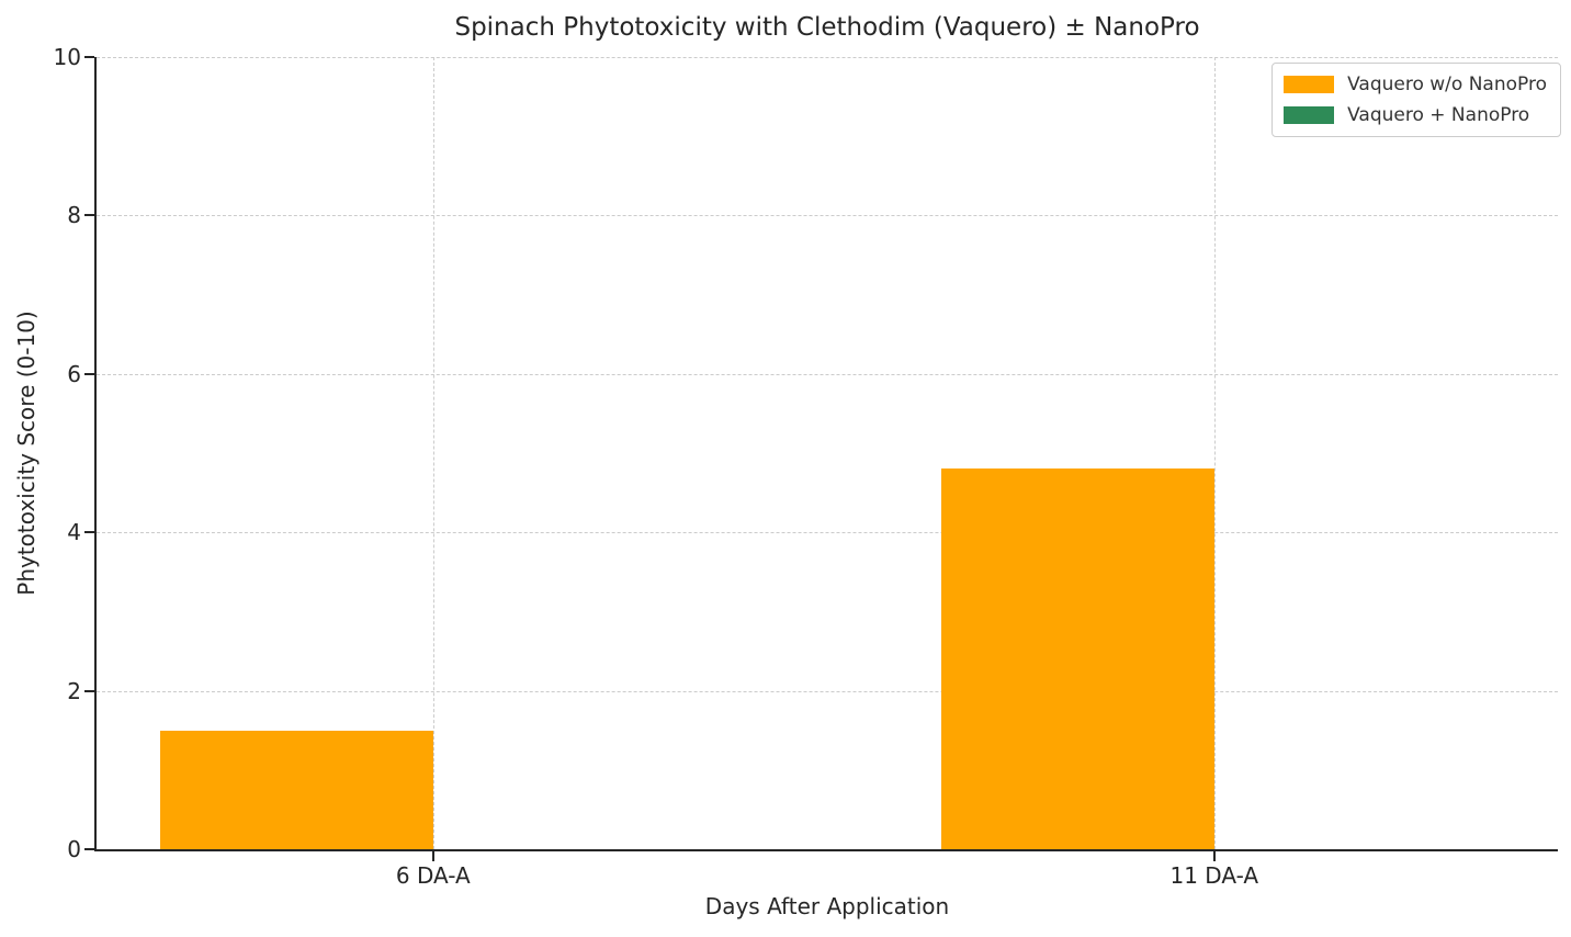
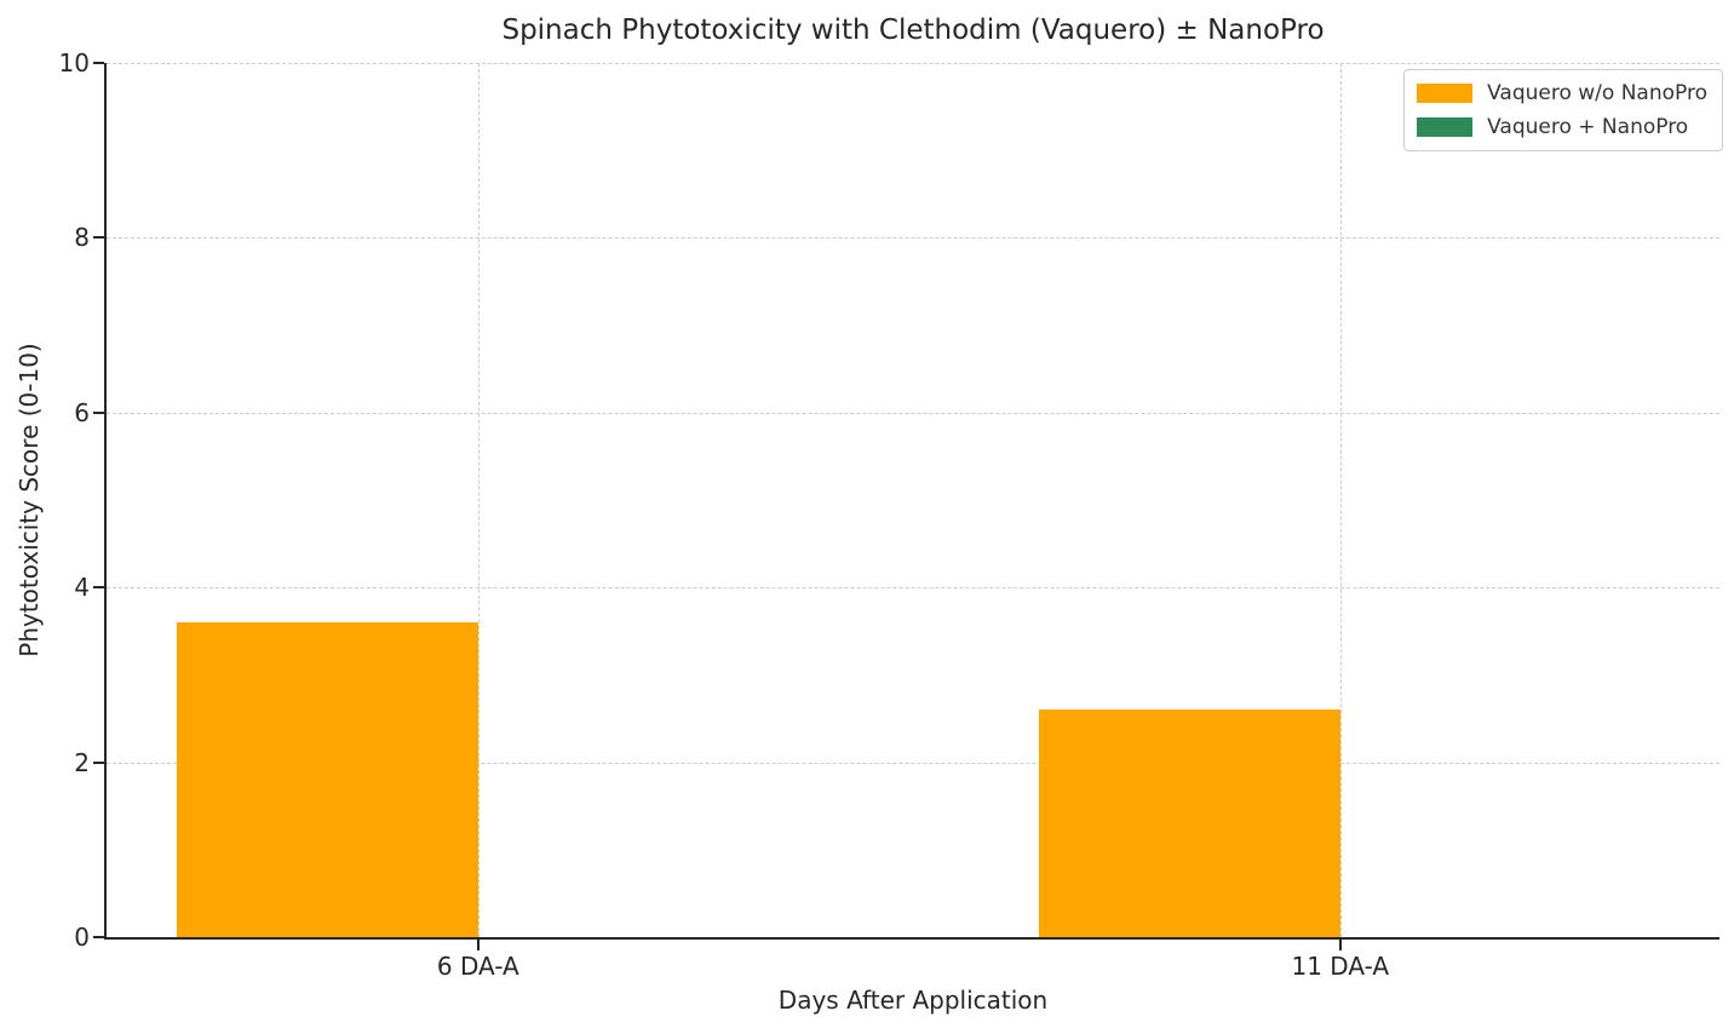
Vaquero w/o NanoPro/6 DA-A: 1.5 -> 3.6
Vaquero w/o NanoPro/11 DA-A: 4.8 -> 2.6
